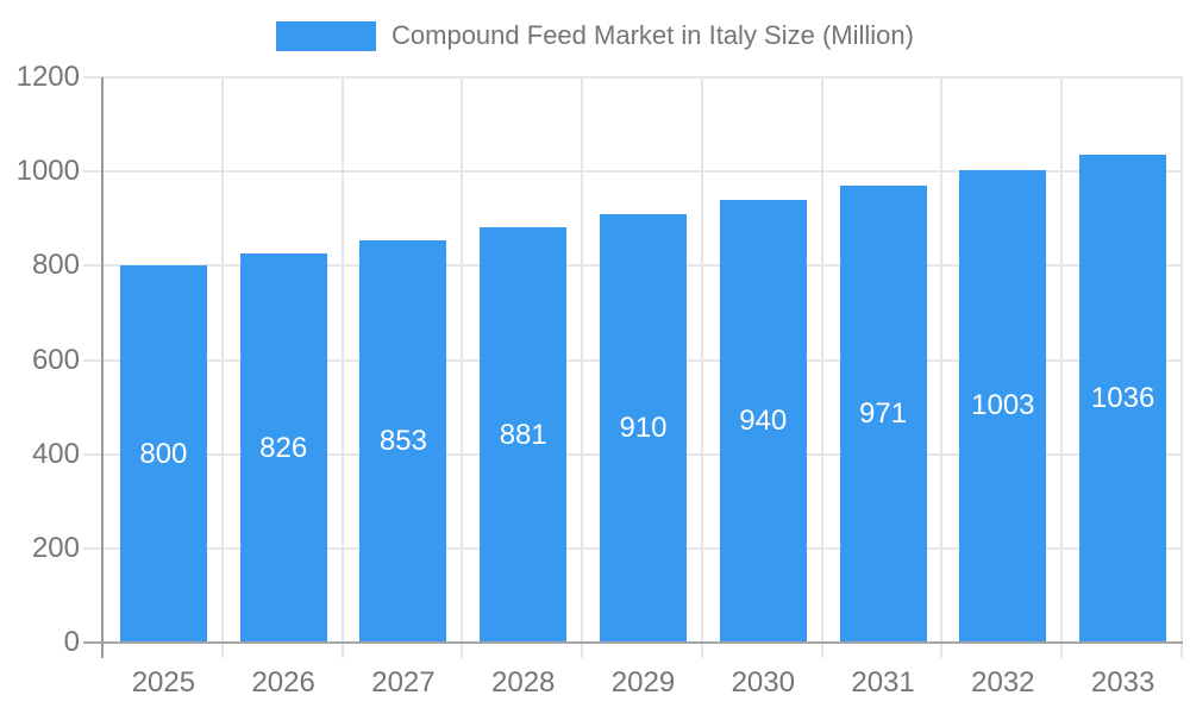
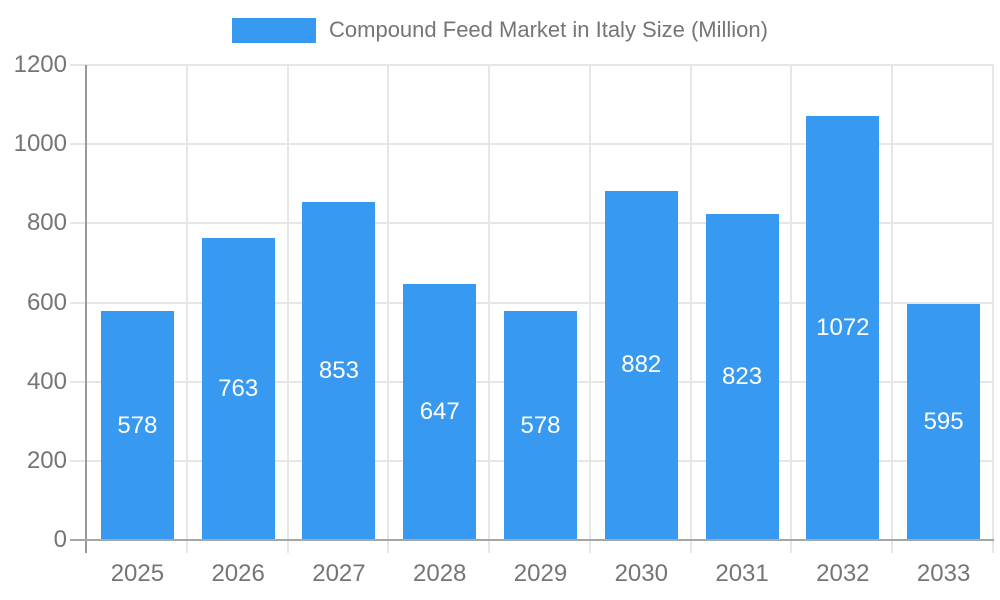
2025: 800 -> 578
2026: 826 -> 763
2028: 881 -> 647
2029: 910 -> 578
2030: 940 -> 882
2031: 971 -> 823
2032: 1003 -> 1072
2033: 1036 -> 595
